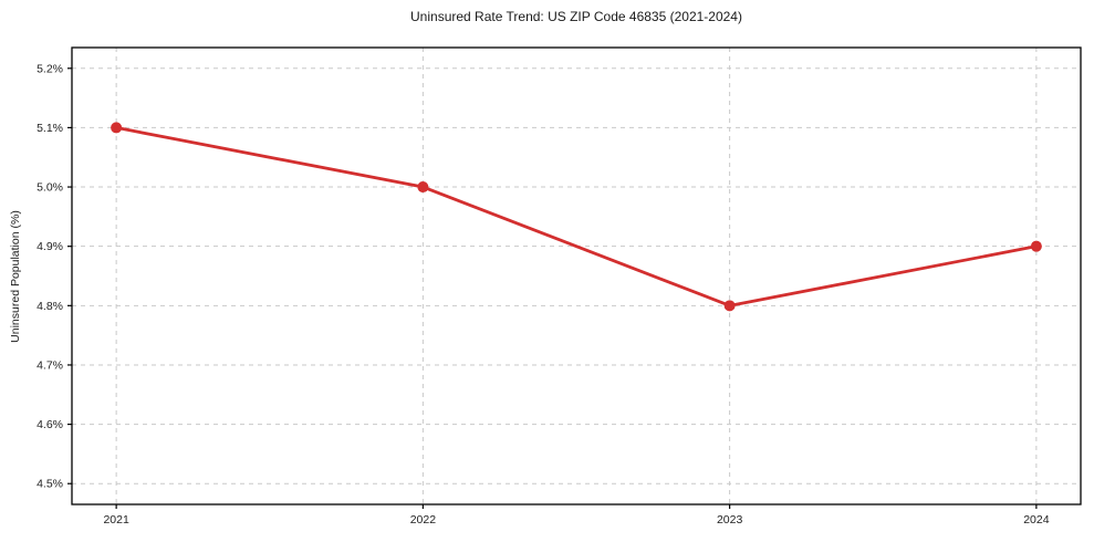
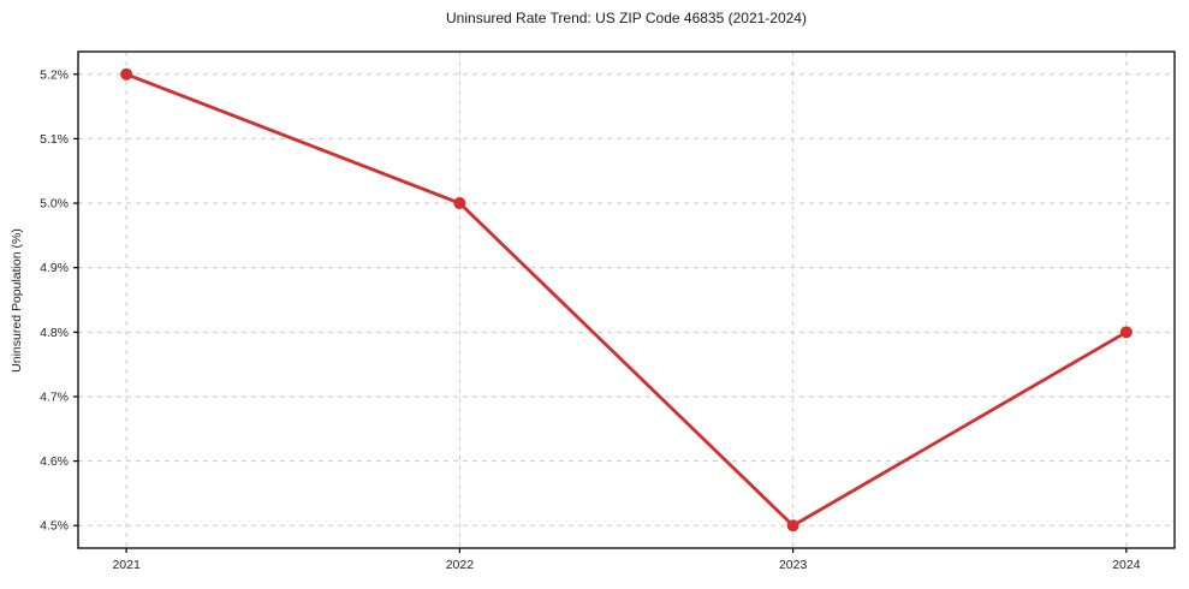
2021: 5.1% -> 5.2%
2023: 4.8% -> 4.5%
2024: 4.9% -> 4.8%
